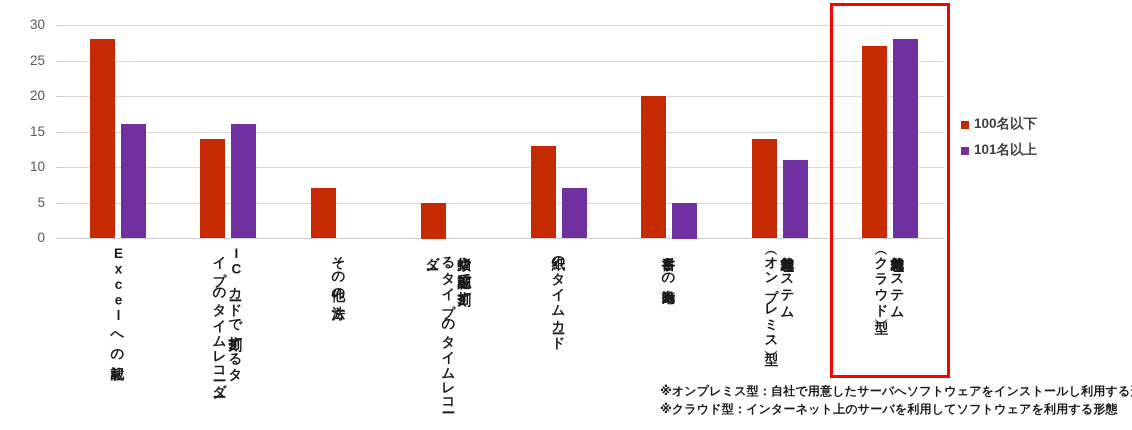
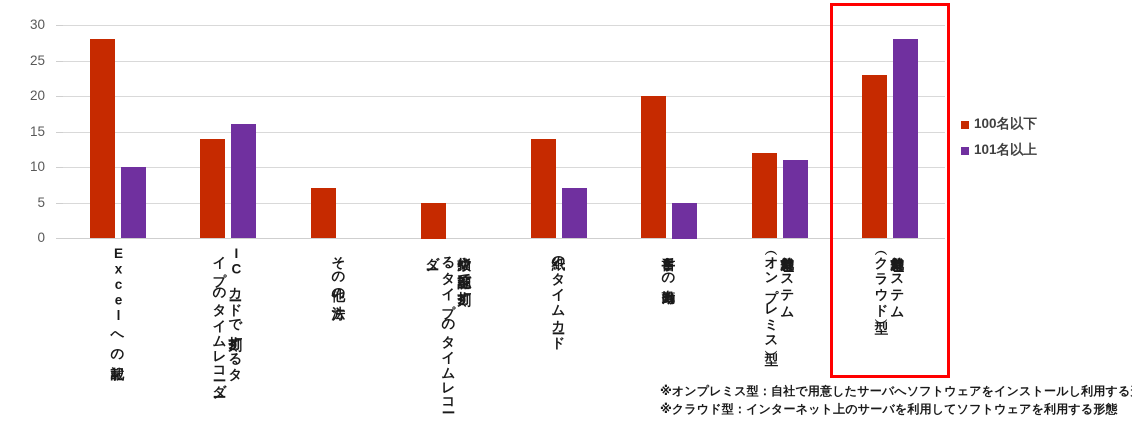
101名以上/Excelへの記載: 16 -> 10
100名以下/紙のタイムカード: 13 -> 14
100名以下/就業管理システム（オンプレミス型）: 14 -> 12
100名以下/就業管理システム（クラウド型）: 27 -> 23
